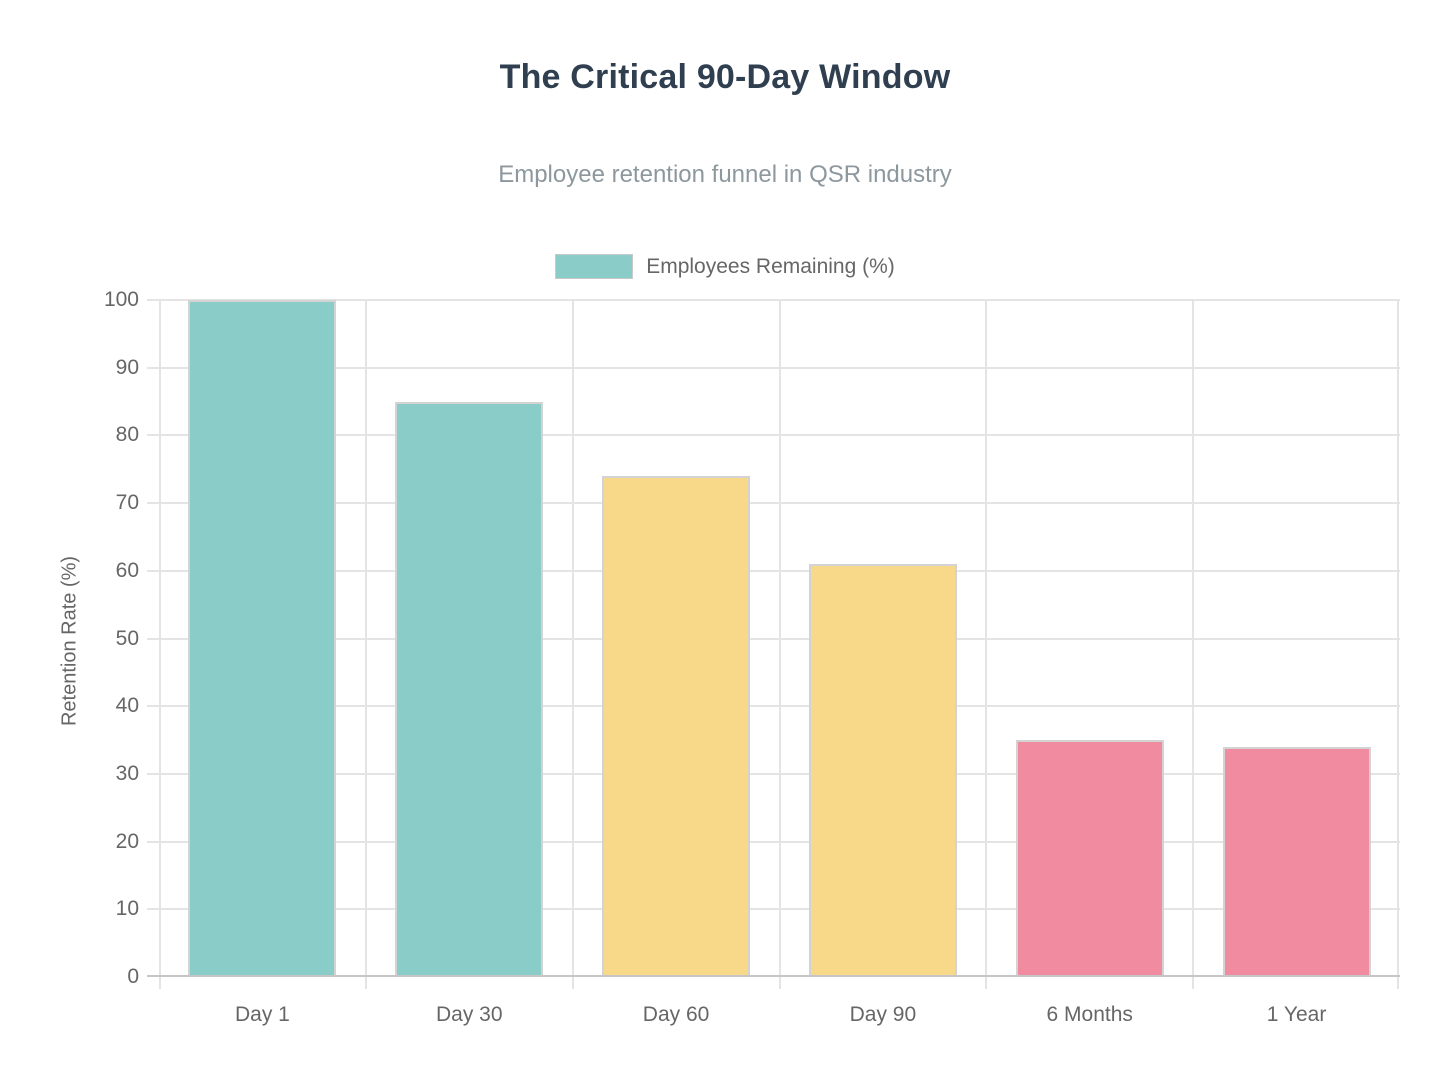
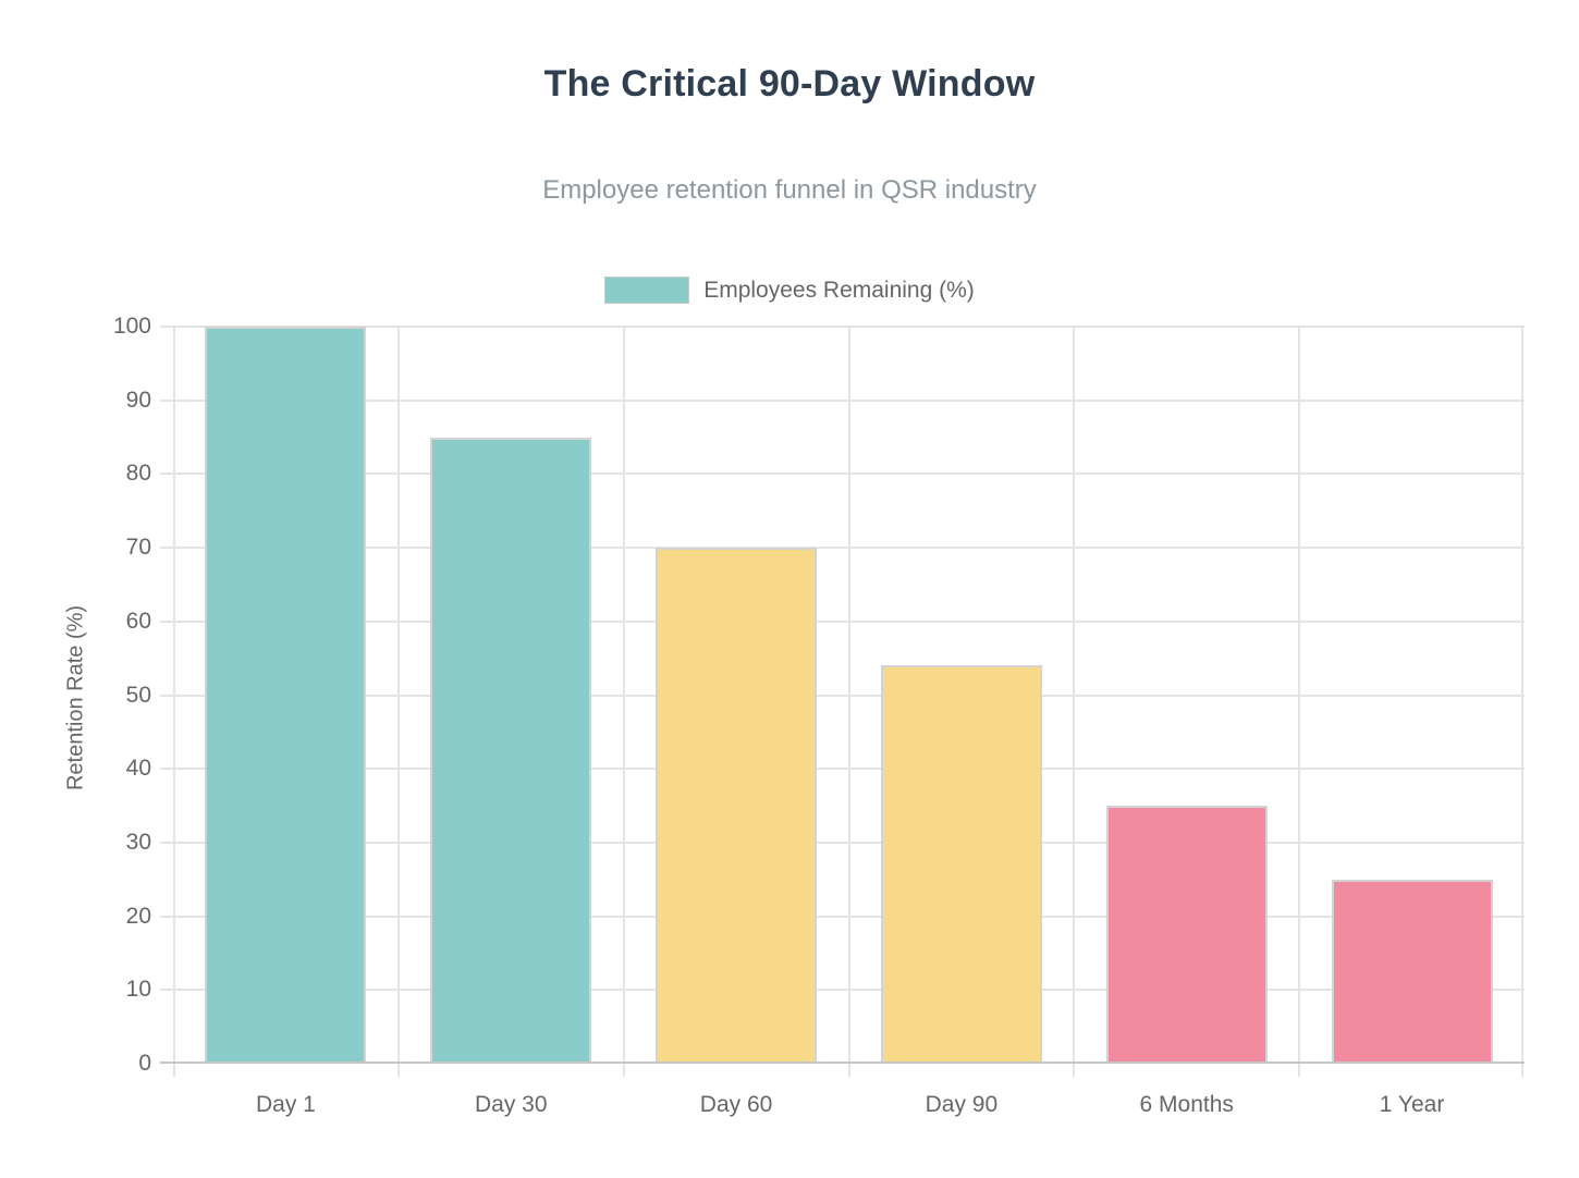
Day 60: 74 -> 70
Day 90: 61 -> 54
1 Year: 34 -> 25
